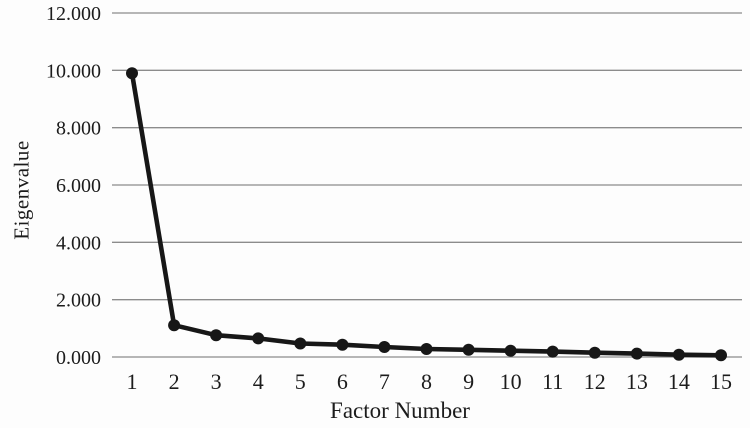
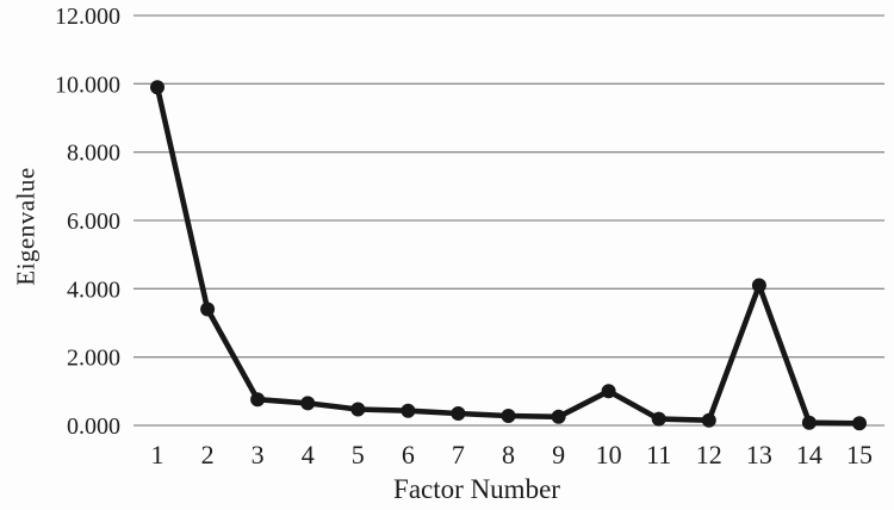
2: 1.1 -> 3.4
10: 0.2 -> 1.0
13: 0.1 -> 4.1
